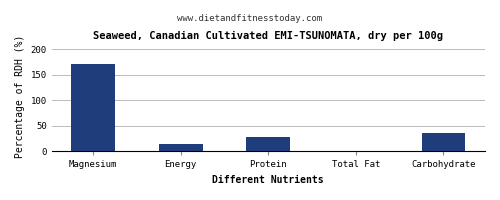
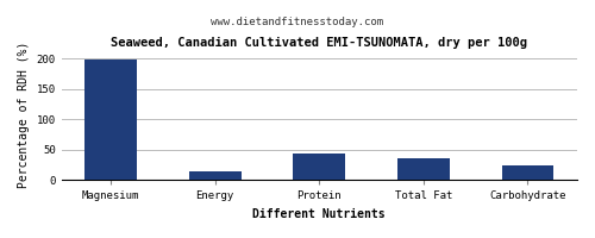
Magnesium: 172 -> 198
Protein: 29 -> 44
Total Fat: 2 -> 36
Carbohydrate: 37 -> 24
